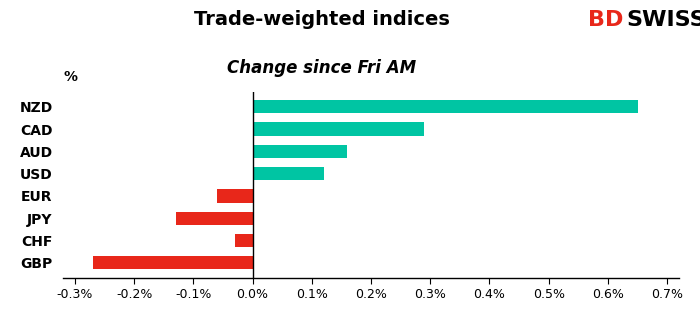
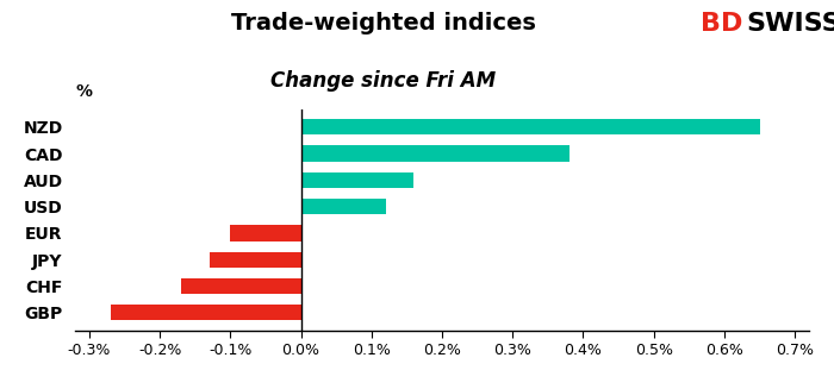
CAD: 0.29% -> 0.38%
EUR: -0.06% -> -0.10%
CHF: -0.03% -> -0.17%
